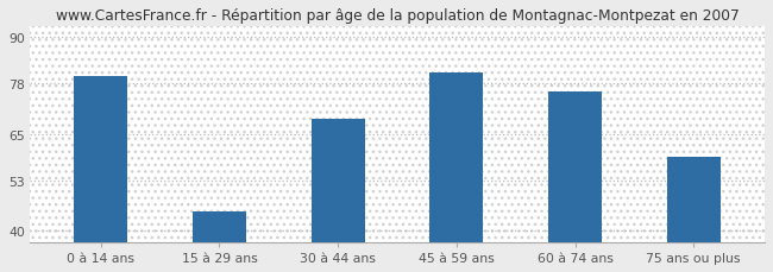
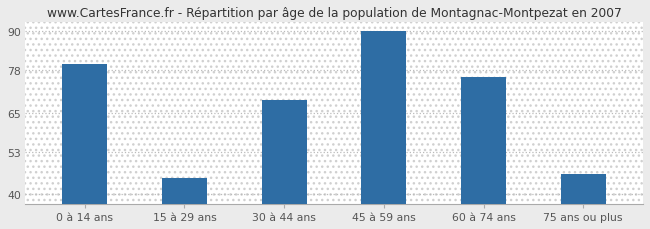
45 à 59 ans: 81 -> 90
75 ans ou plus: 59 -> 46
